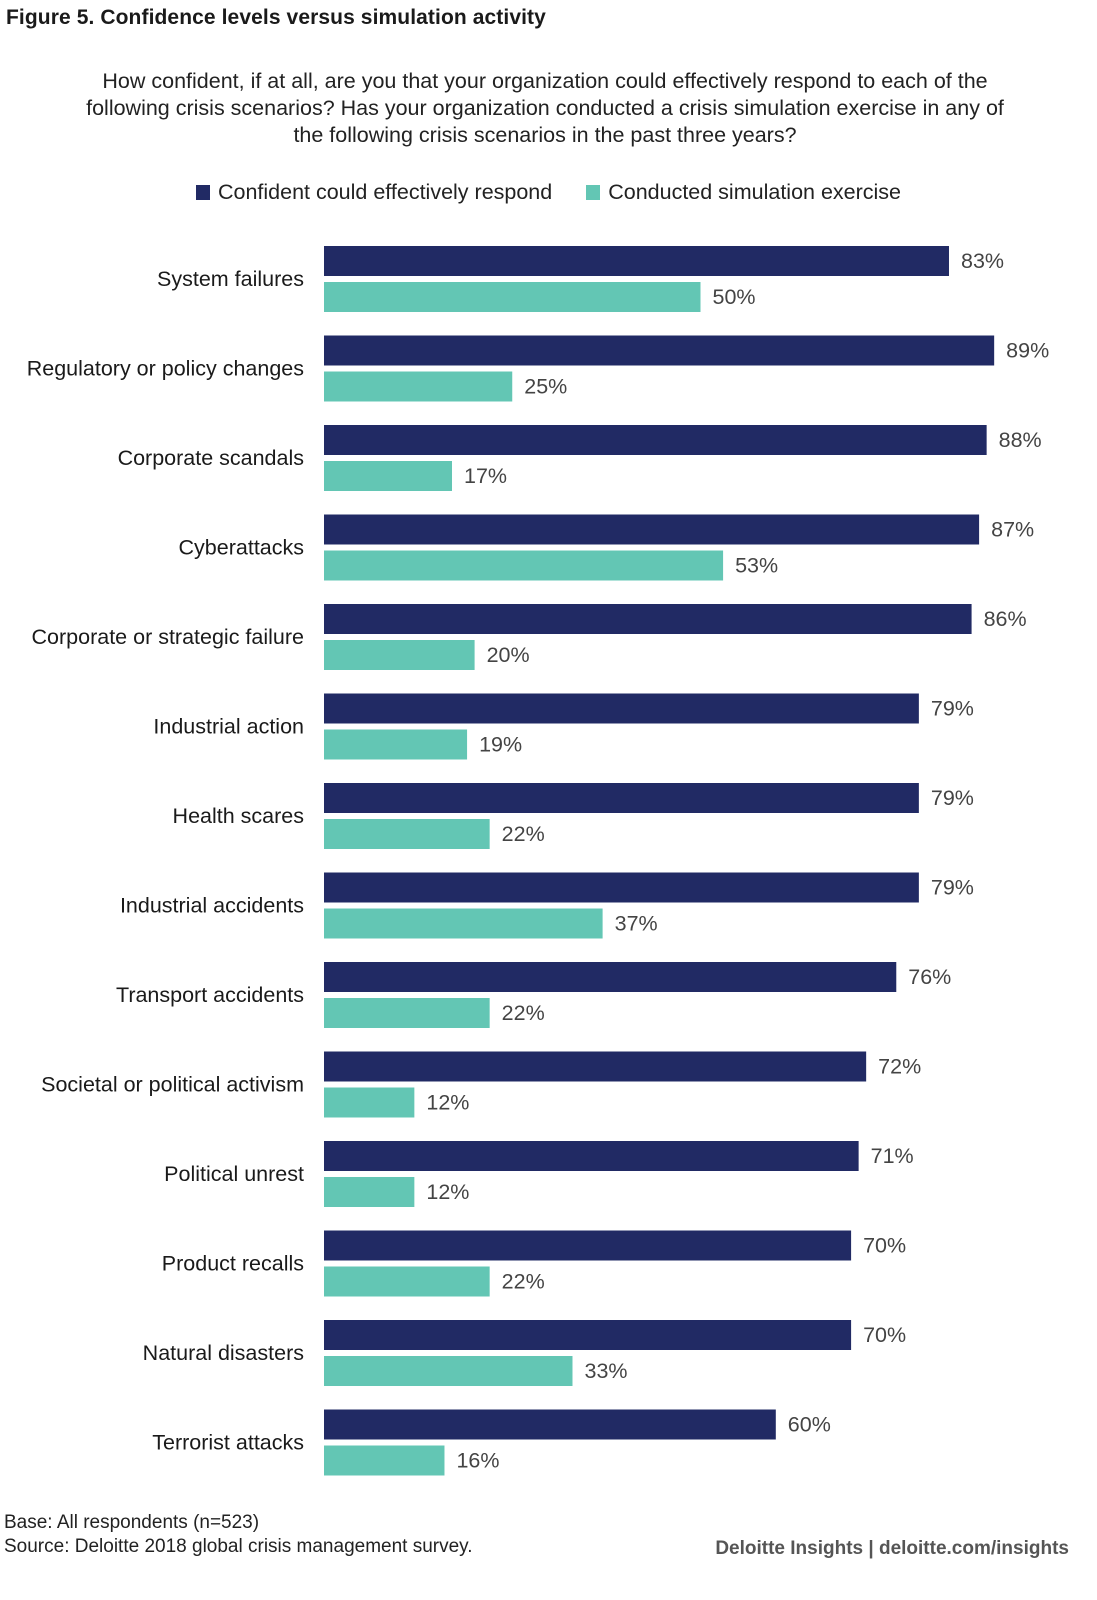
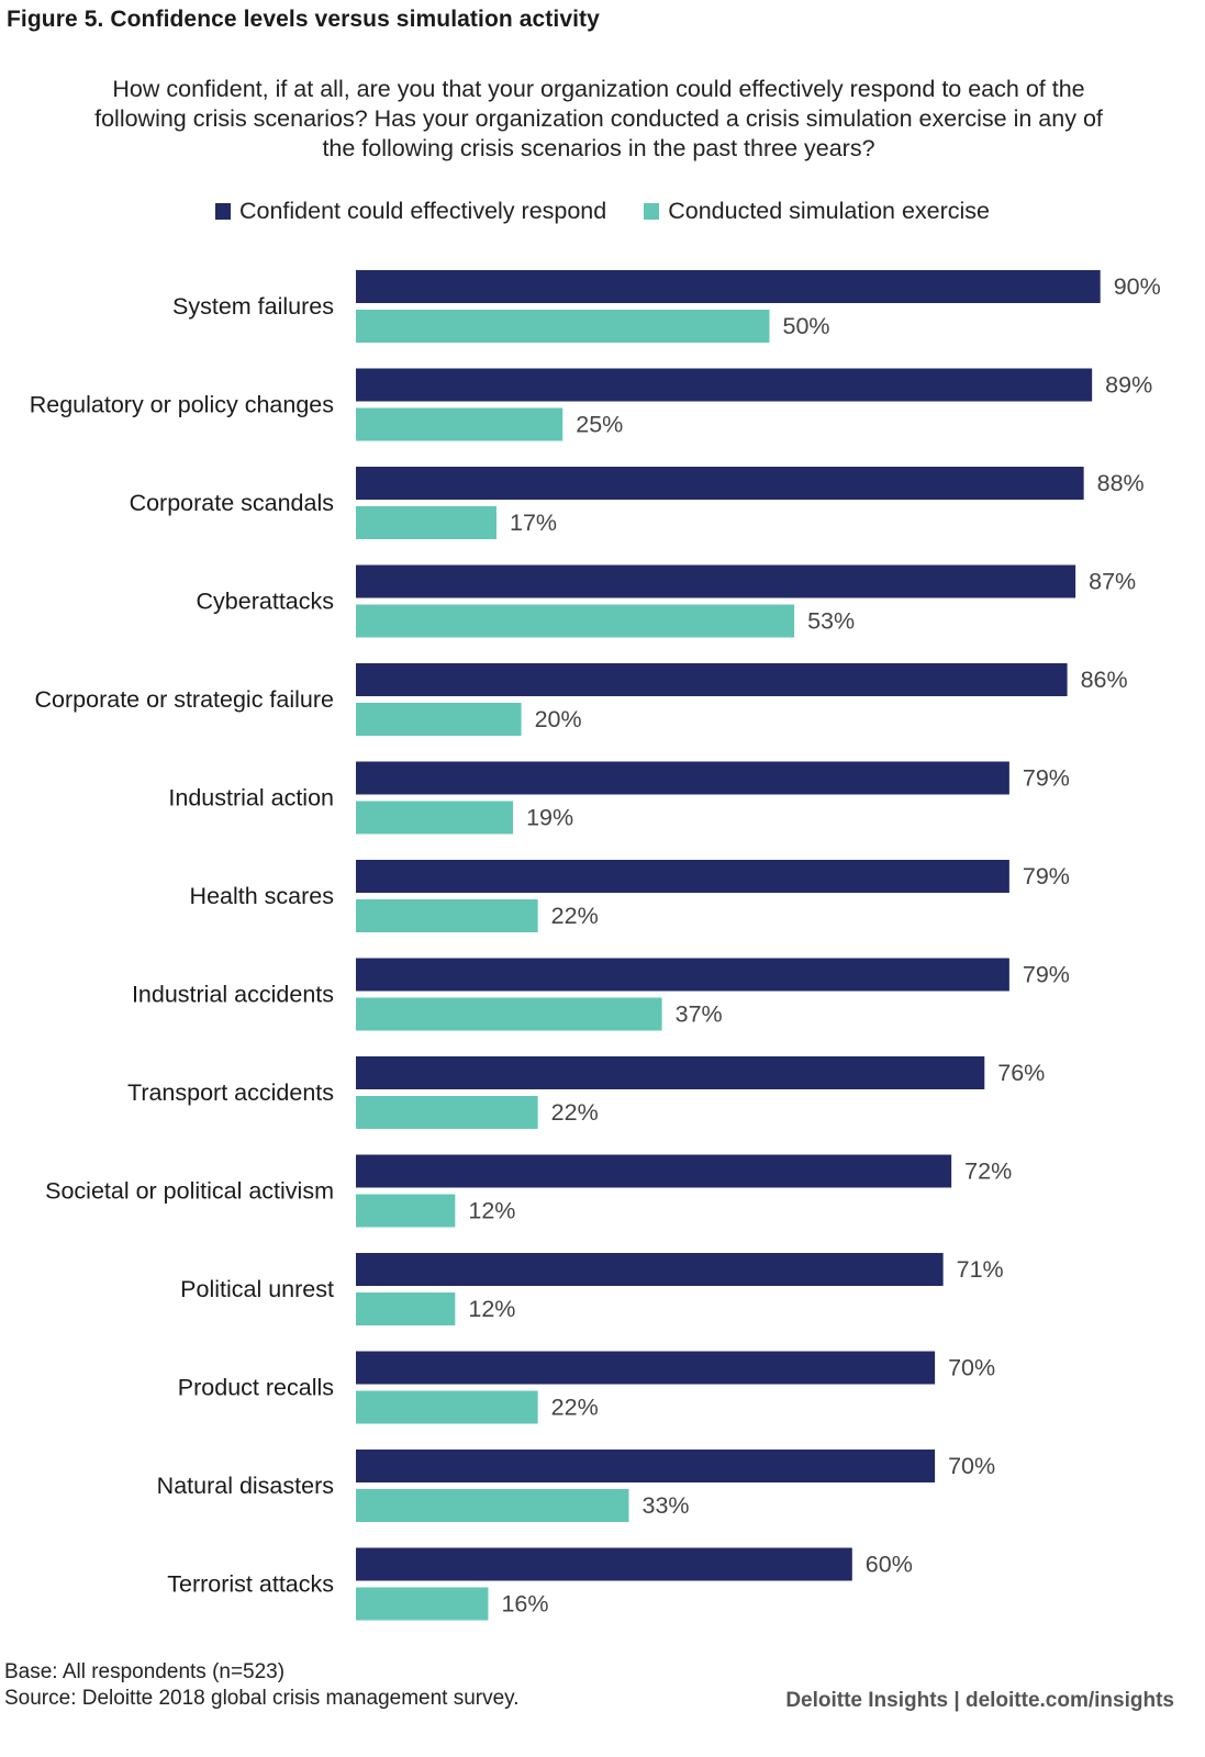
Confident could effectively respond/System failures: 83% -> 90%
